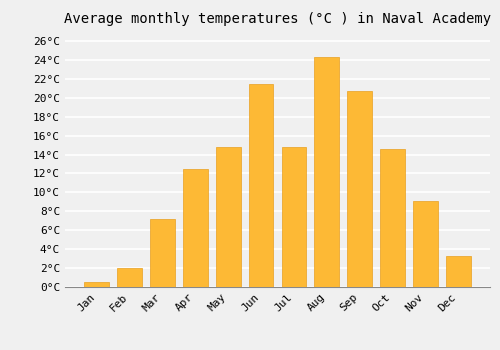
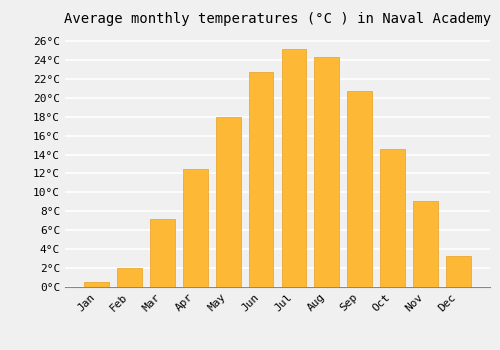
May: 14.8°C -> 18.0°C
Jun: 21.4°C -> 22.7°C
Jul: 14.8°C -> 25.1°C
